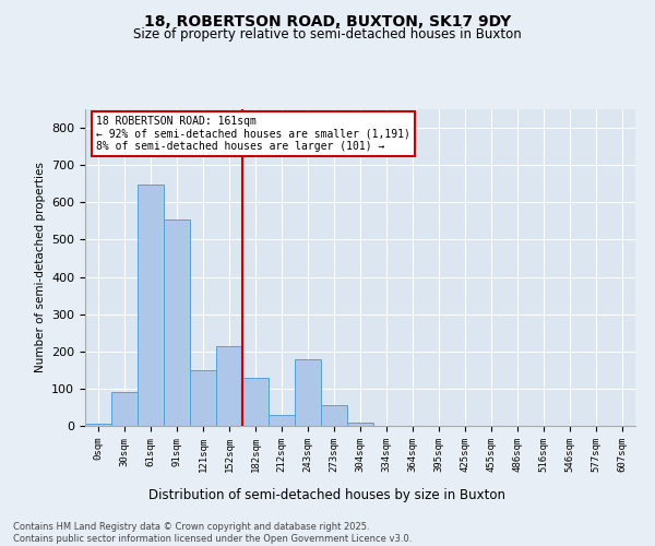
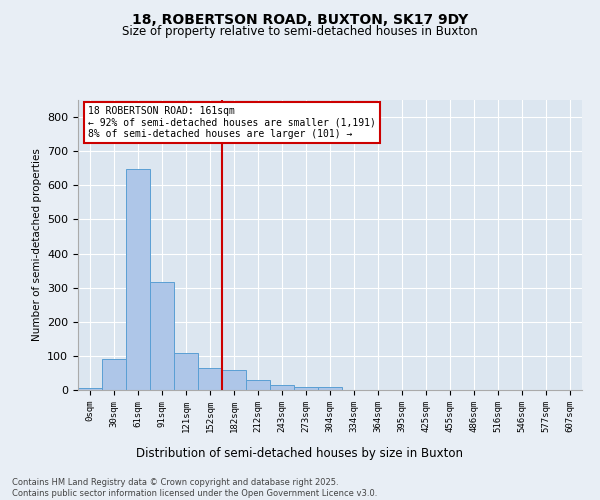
91sqm: 555 -> 318
121sqm: 150 -> 108
152sqm: 215 -> 65
182sqm: 130 -> 60
243sqm: 180 -> 15
273sqm: 55 -> 10
